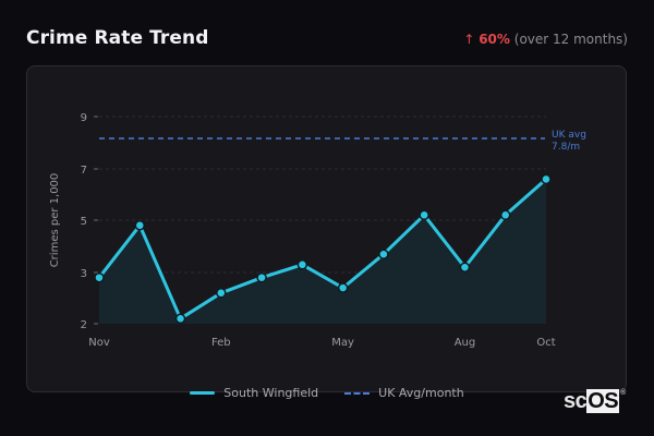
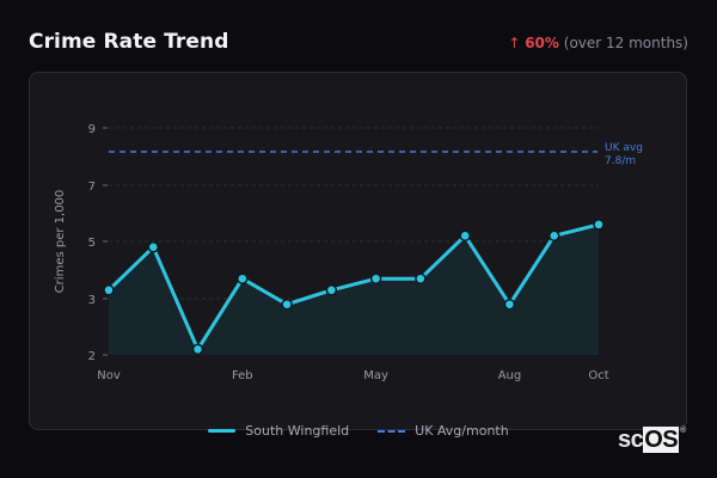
South Wingfield/Nov: 2.9 -> 3.3
South Wingfield/Feb: 2.6 -> 3.7
South Wingfield/May: 2.7 -> 3.7
South Wingfield/Aug: 3.2 -> 2.9
South Wingfield/Oct: 6.6 -> 5.6
